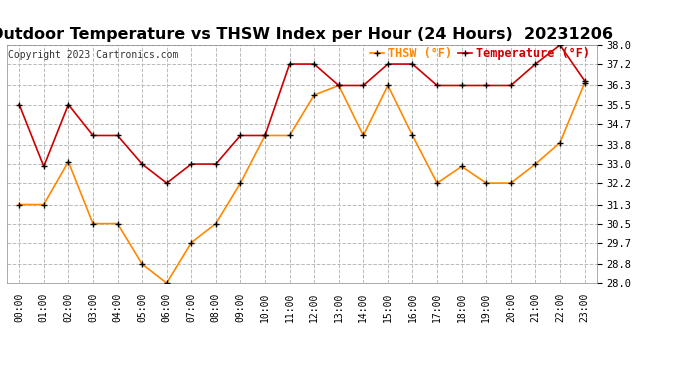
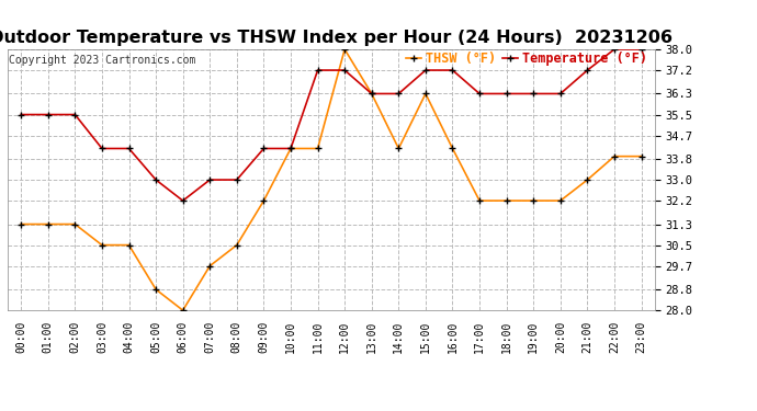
Temperature (°F)/01:00: 32.9 -> 35.5
THSW (°F)/02:00: 33.1 -> 31.3
THSW (°F)/12:00: 35.9 -> 38.0
THSW (°F)/18:00: 32.9 -> 32.2
Temperature (°F)/23:00: 36.5 -> 38.0
THSW (°F)/23:00: 36.4 -> 33.9
